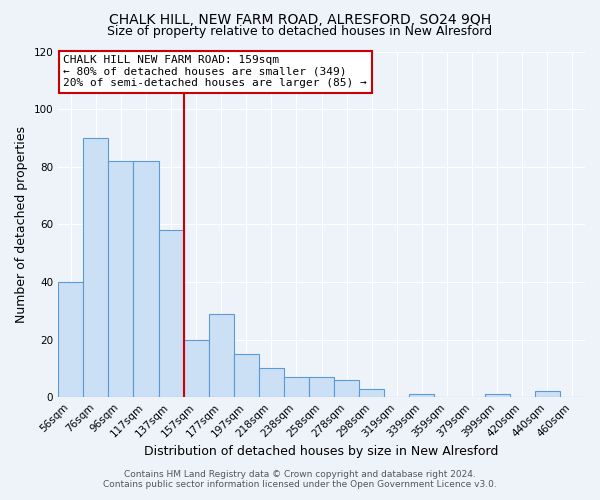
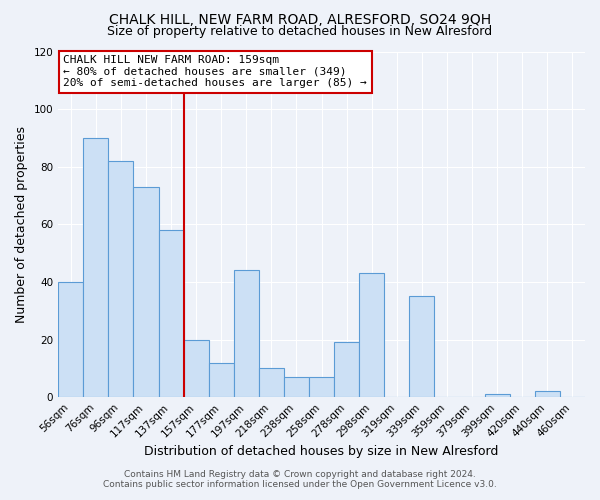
117sqm: 82 -> 73
177sqm: 29 -> 12
197sqm: 15 -> 44
278sqm: 6 -> 19
298sqm: 3 -> 43
339sqm: 1 -> 35
